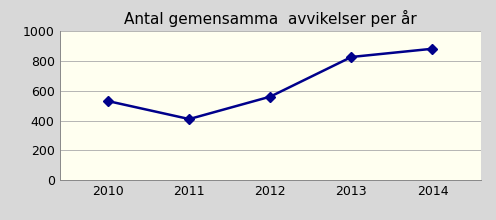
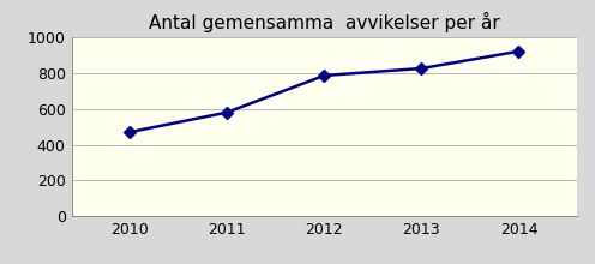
2010: 530 -> 470
2011: 410 -> 580
2012: 560 -> 780
2014: 880 -> 920
